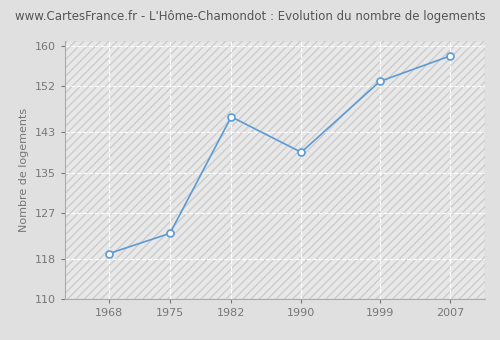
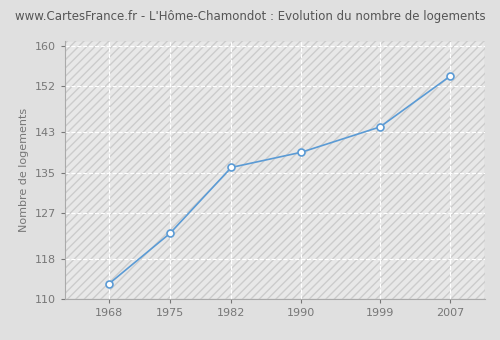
1968: 119 -> 113
1982: 146 -> 136
1999: 153 -> 144
2007: 158 -> 154
